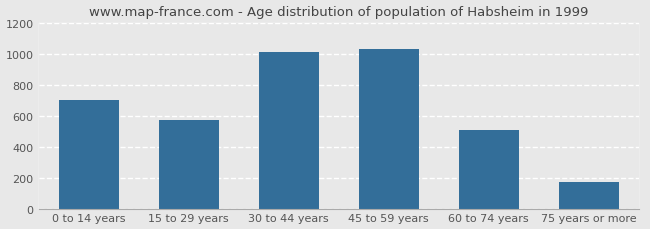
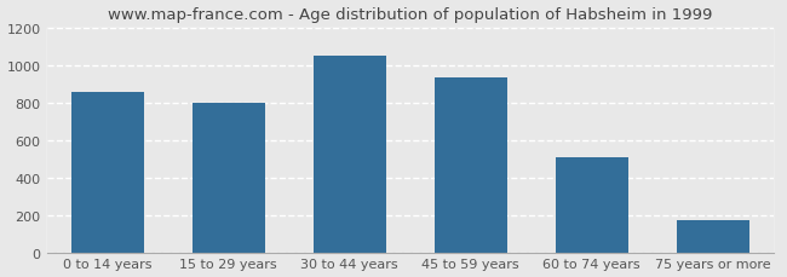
0 to 14 years: 700 -> 860
15 to 29 years: 570 -> 800
30 to 44 years: 1010 -> 1050
45 to 59 years: 1030 -> 940
